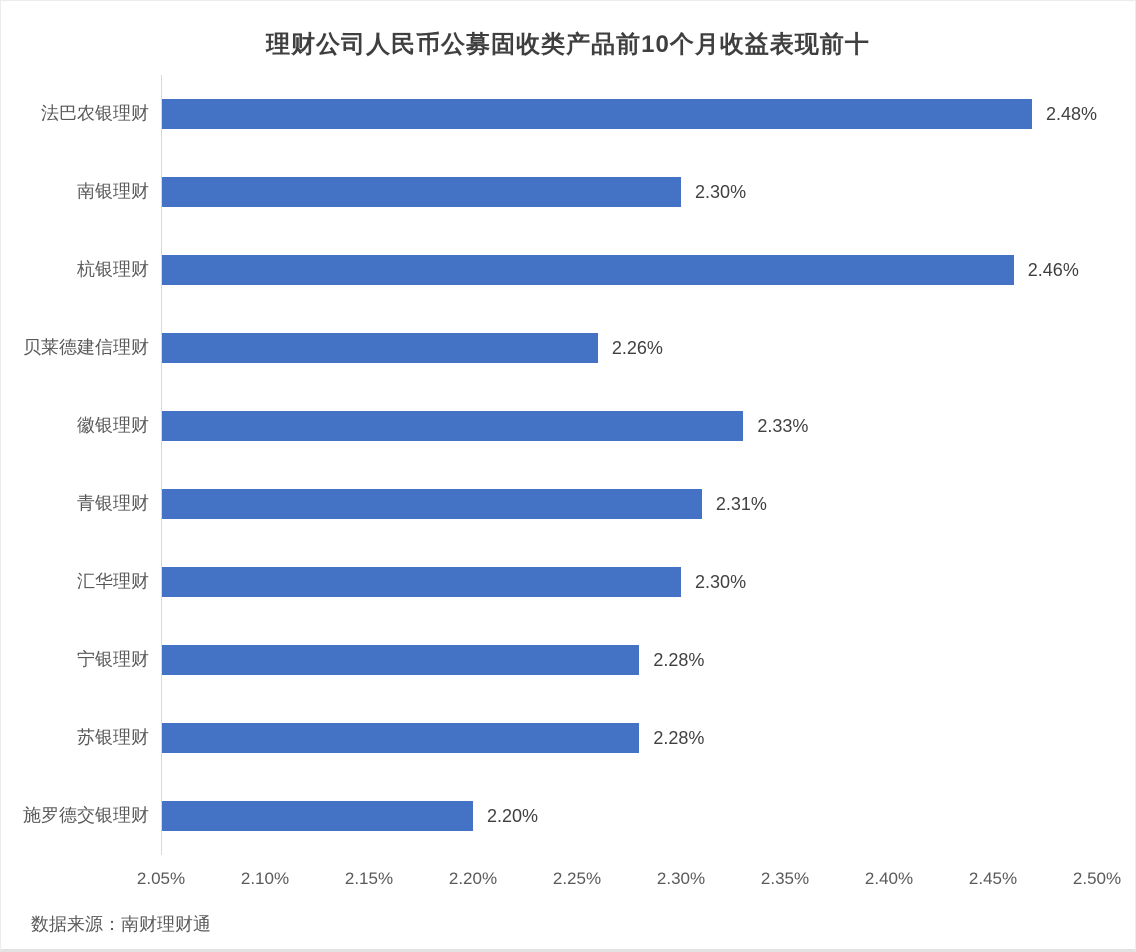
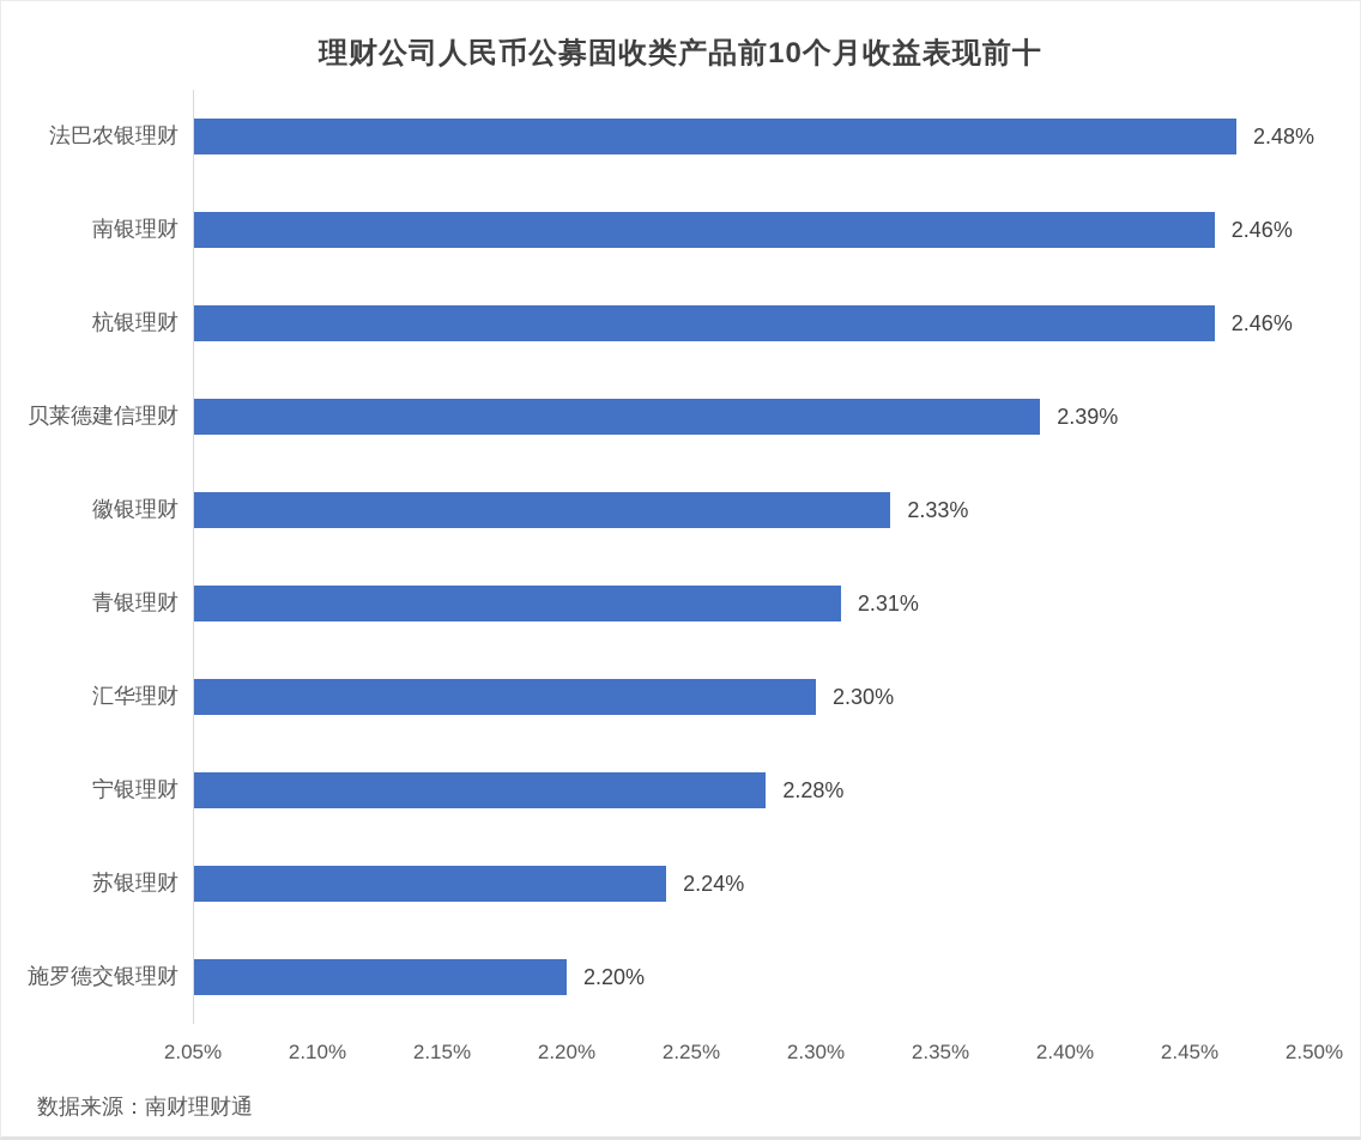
南银理财: 2.30% -> 2.46%
贝莱德建信理财: 2.26% -> 2.39%
苏银理财: 2.28% -> 2.24%
